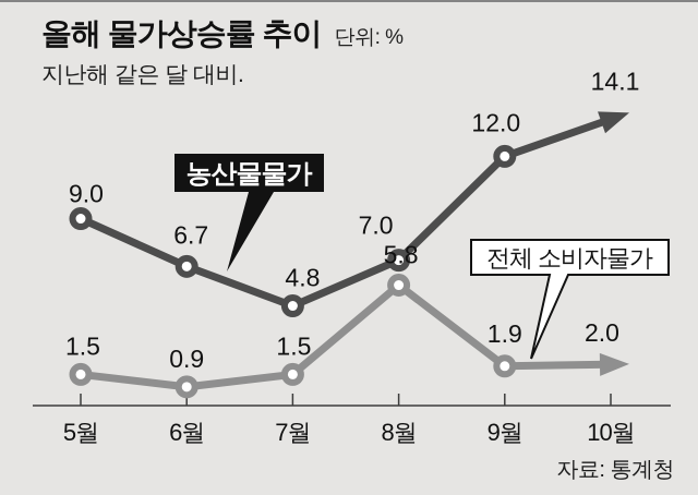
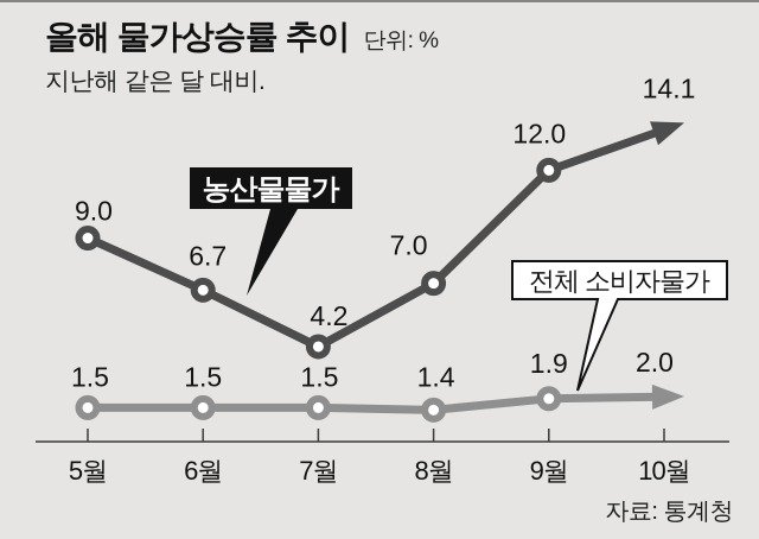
전체 소비자물가/6월: 0.9 -> 1.5
농산물물가/7월: 4.8 -> 4.2
전체 소비자물가/8월: 5.8 -> 1.4
